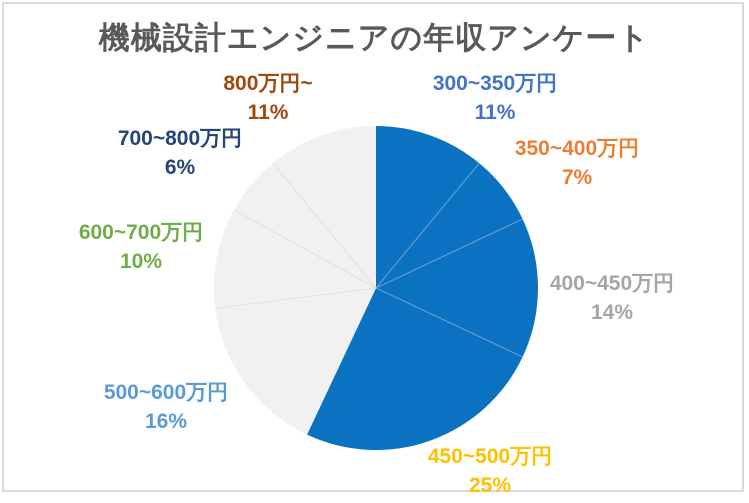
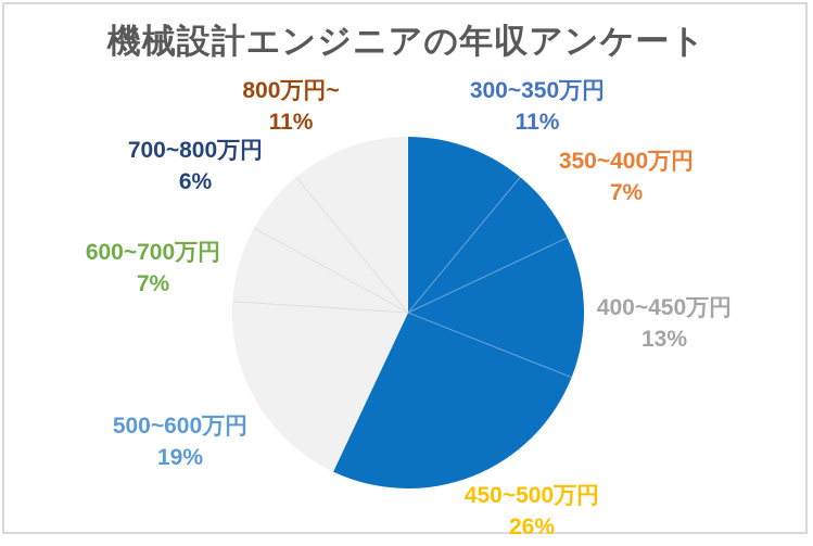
400~450万円: 14% -> 13%
450~500万円: 25% -> 26%
500~600万円: 16% -> 19%
600~700万円: 10% -> 7%
